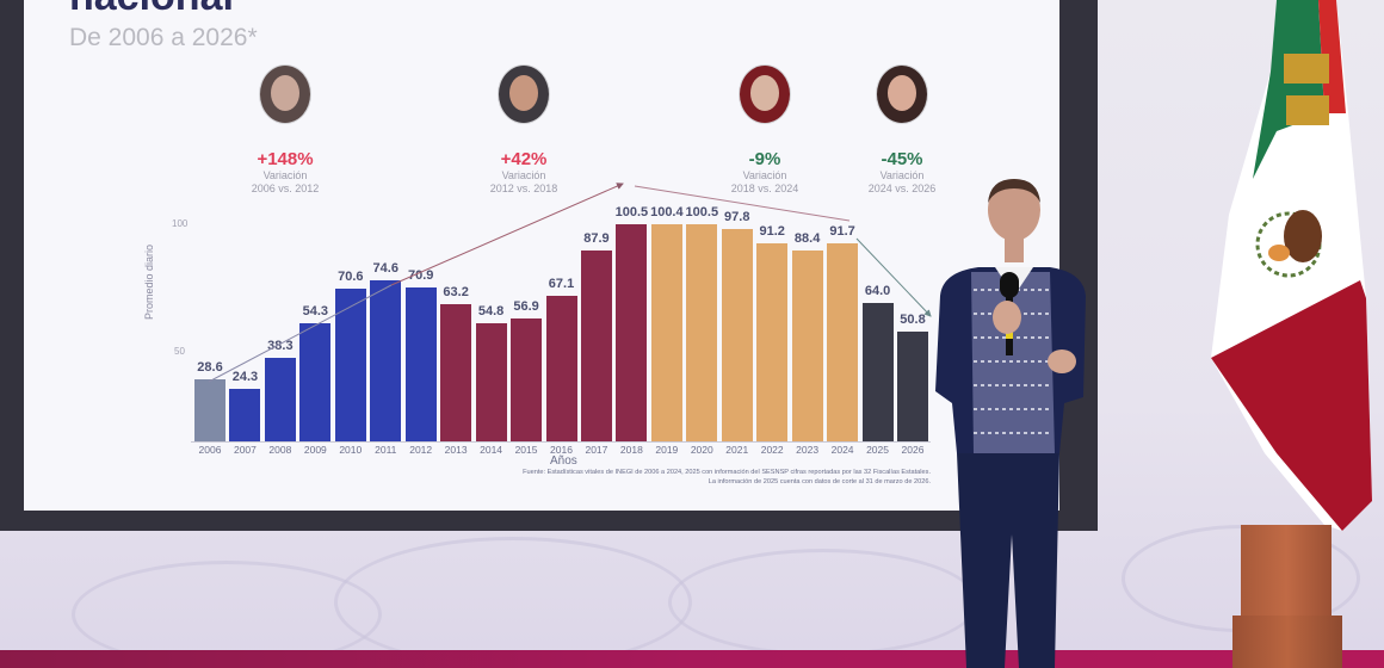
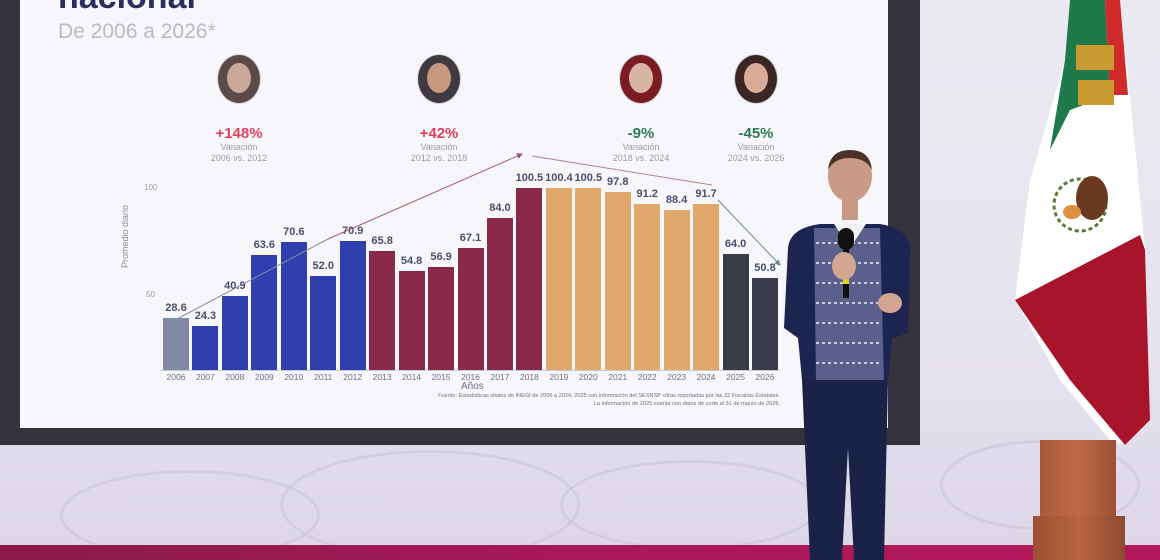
2008: 38.3 -> 40.9
2009: 54.3 -> 63.6
2011: 74.6 -> 52.0
2013: 63.2 -> 65.8
2017: 87.9 -> 84.0
